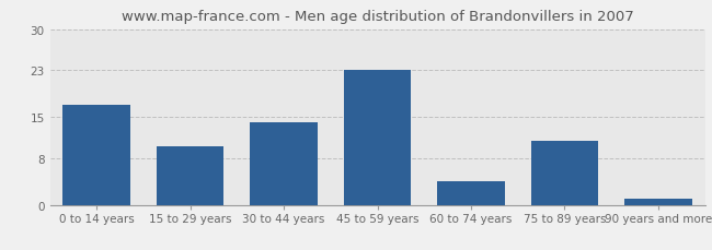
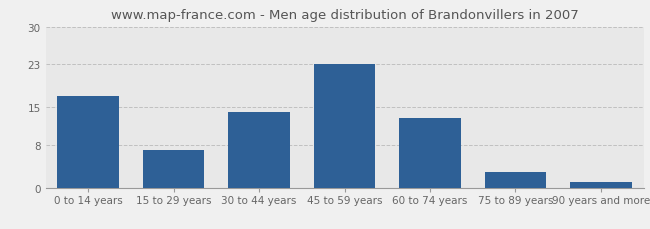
15 to 29 years: 10 -> 7
60 to 74 years: 4 -> 13
75 to 89 years: 11 -> 3
